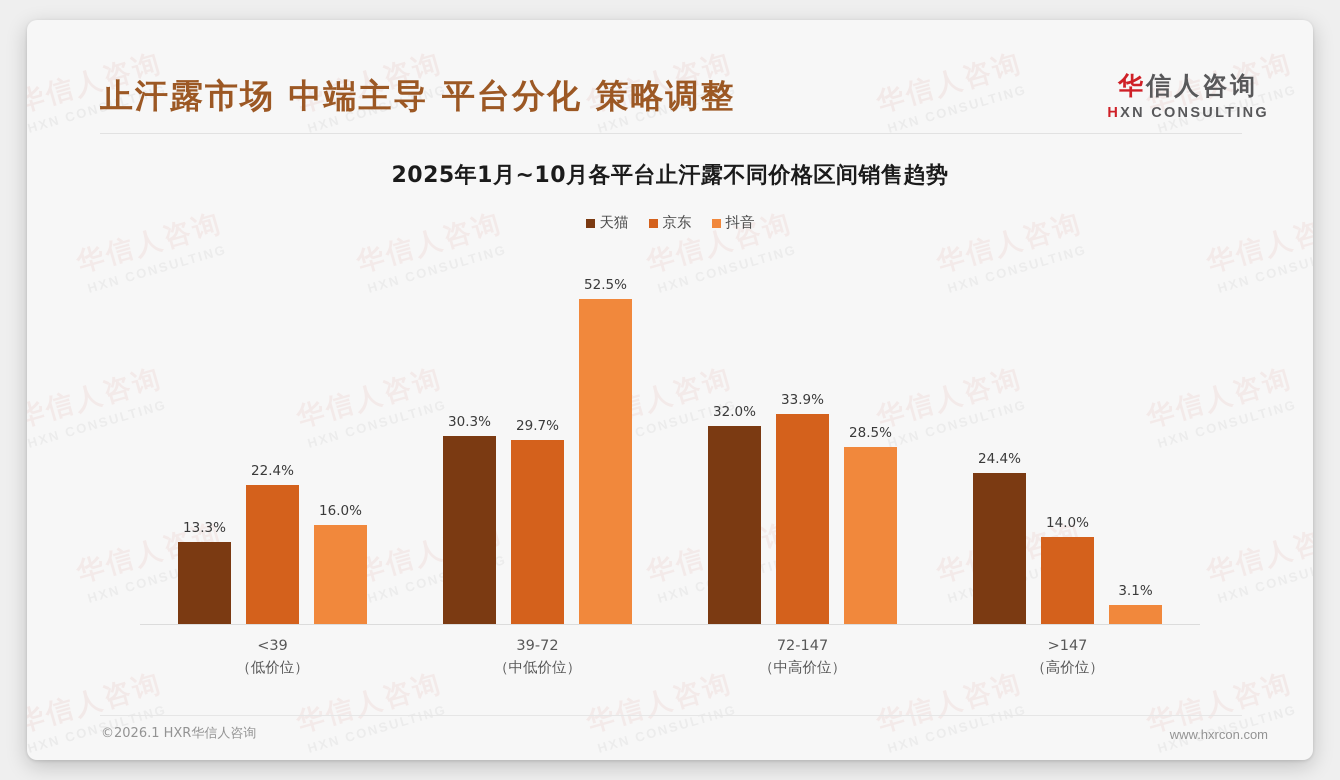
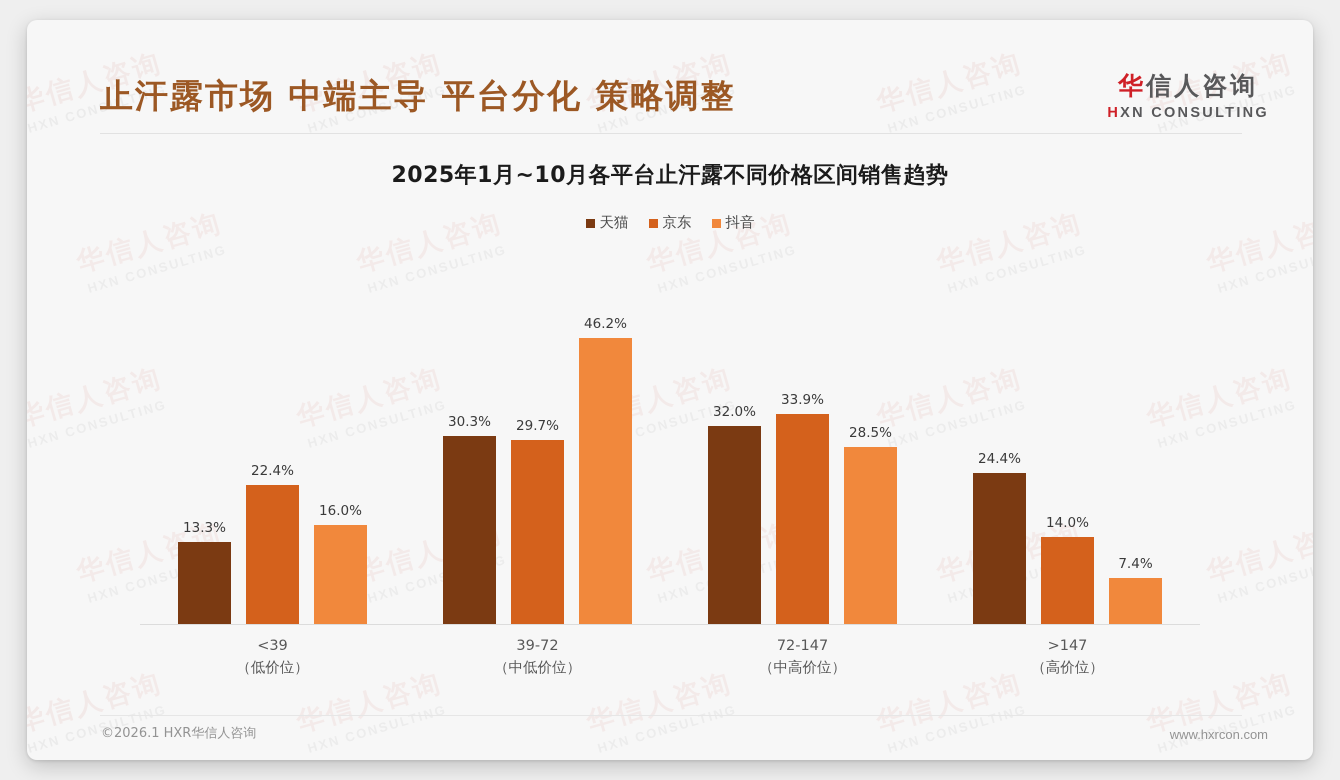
抖音/39-72: 52.5% -> 46.2%
抖音/>147: 3.1% -> 7.4%
